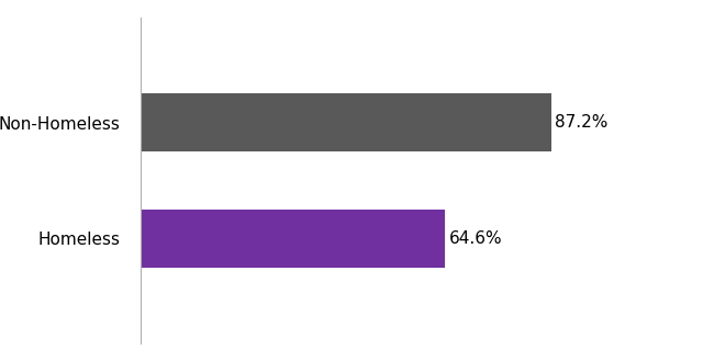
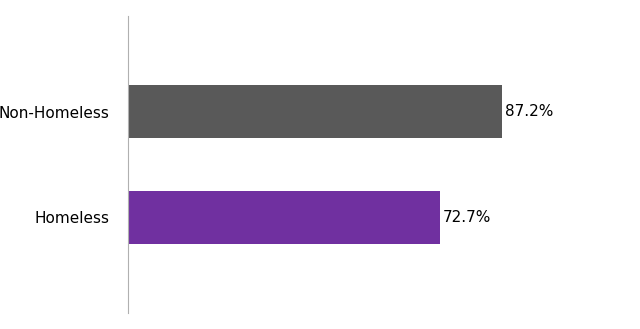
Homeless: 64.6% -> 72.7%
